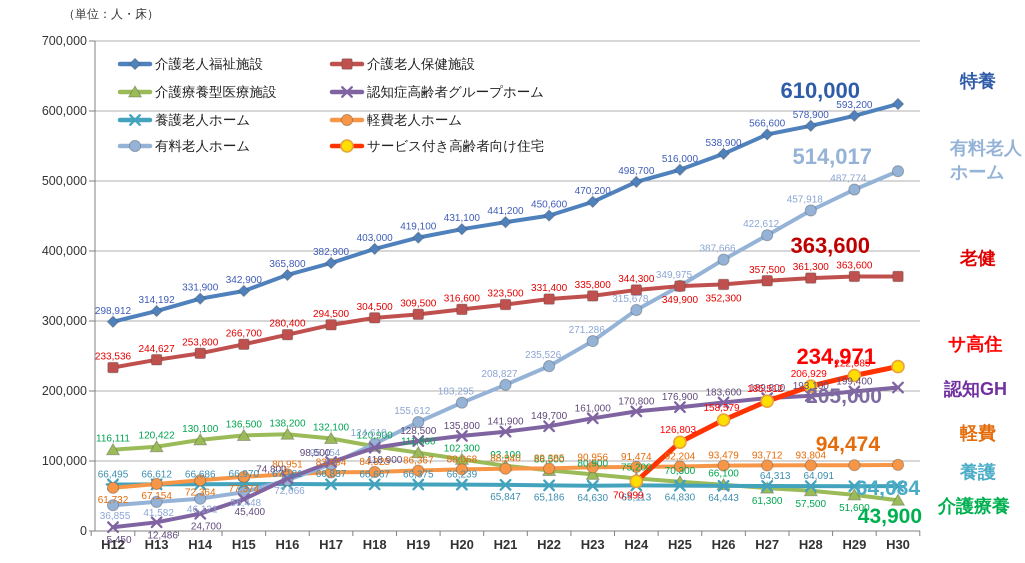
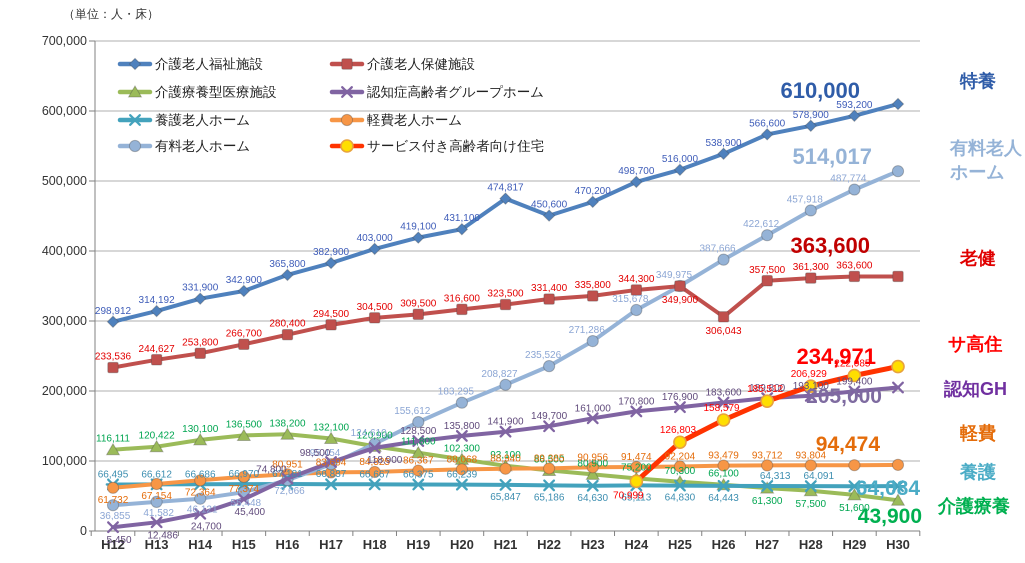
介護老人福祉施設/H21: 441,200 -> 474,817
介護老人保健施設/H26: 352,300 -> 306,043
